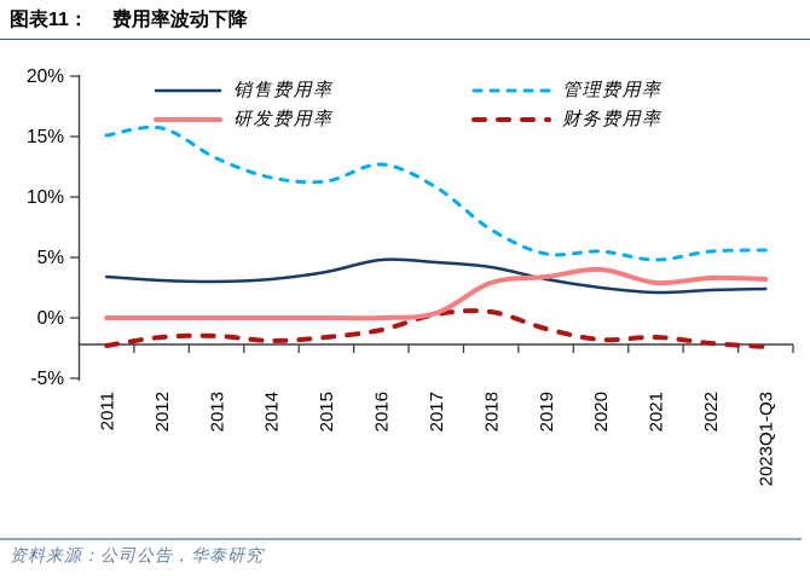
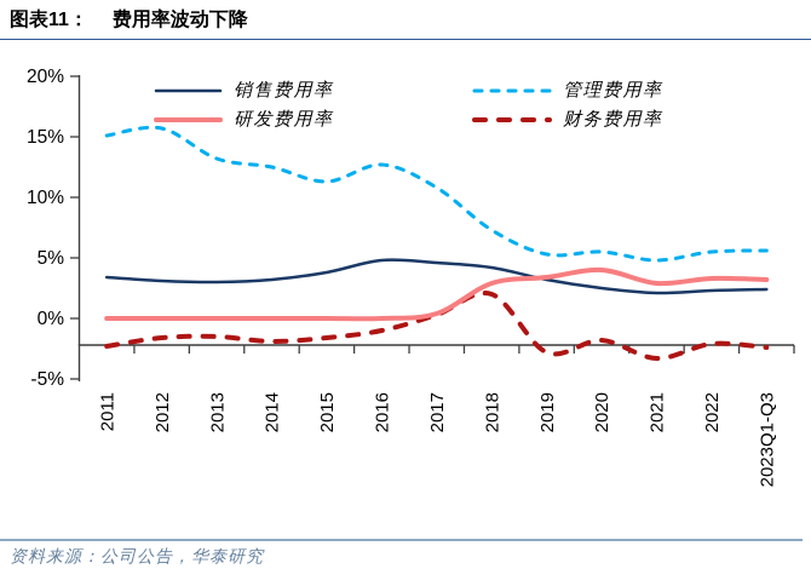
管理费用率/2014: 11.6% -> 12.5%
财务费用率/2018: 0.5% -> 2.0%
财务费用率/2019: -0.9% -> -2.8%
财务费用率/2021: -1.6% -> -3.3%
